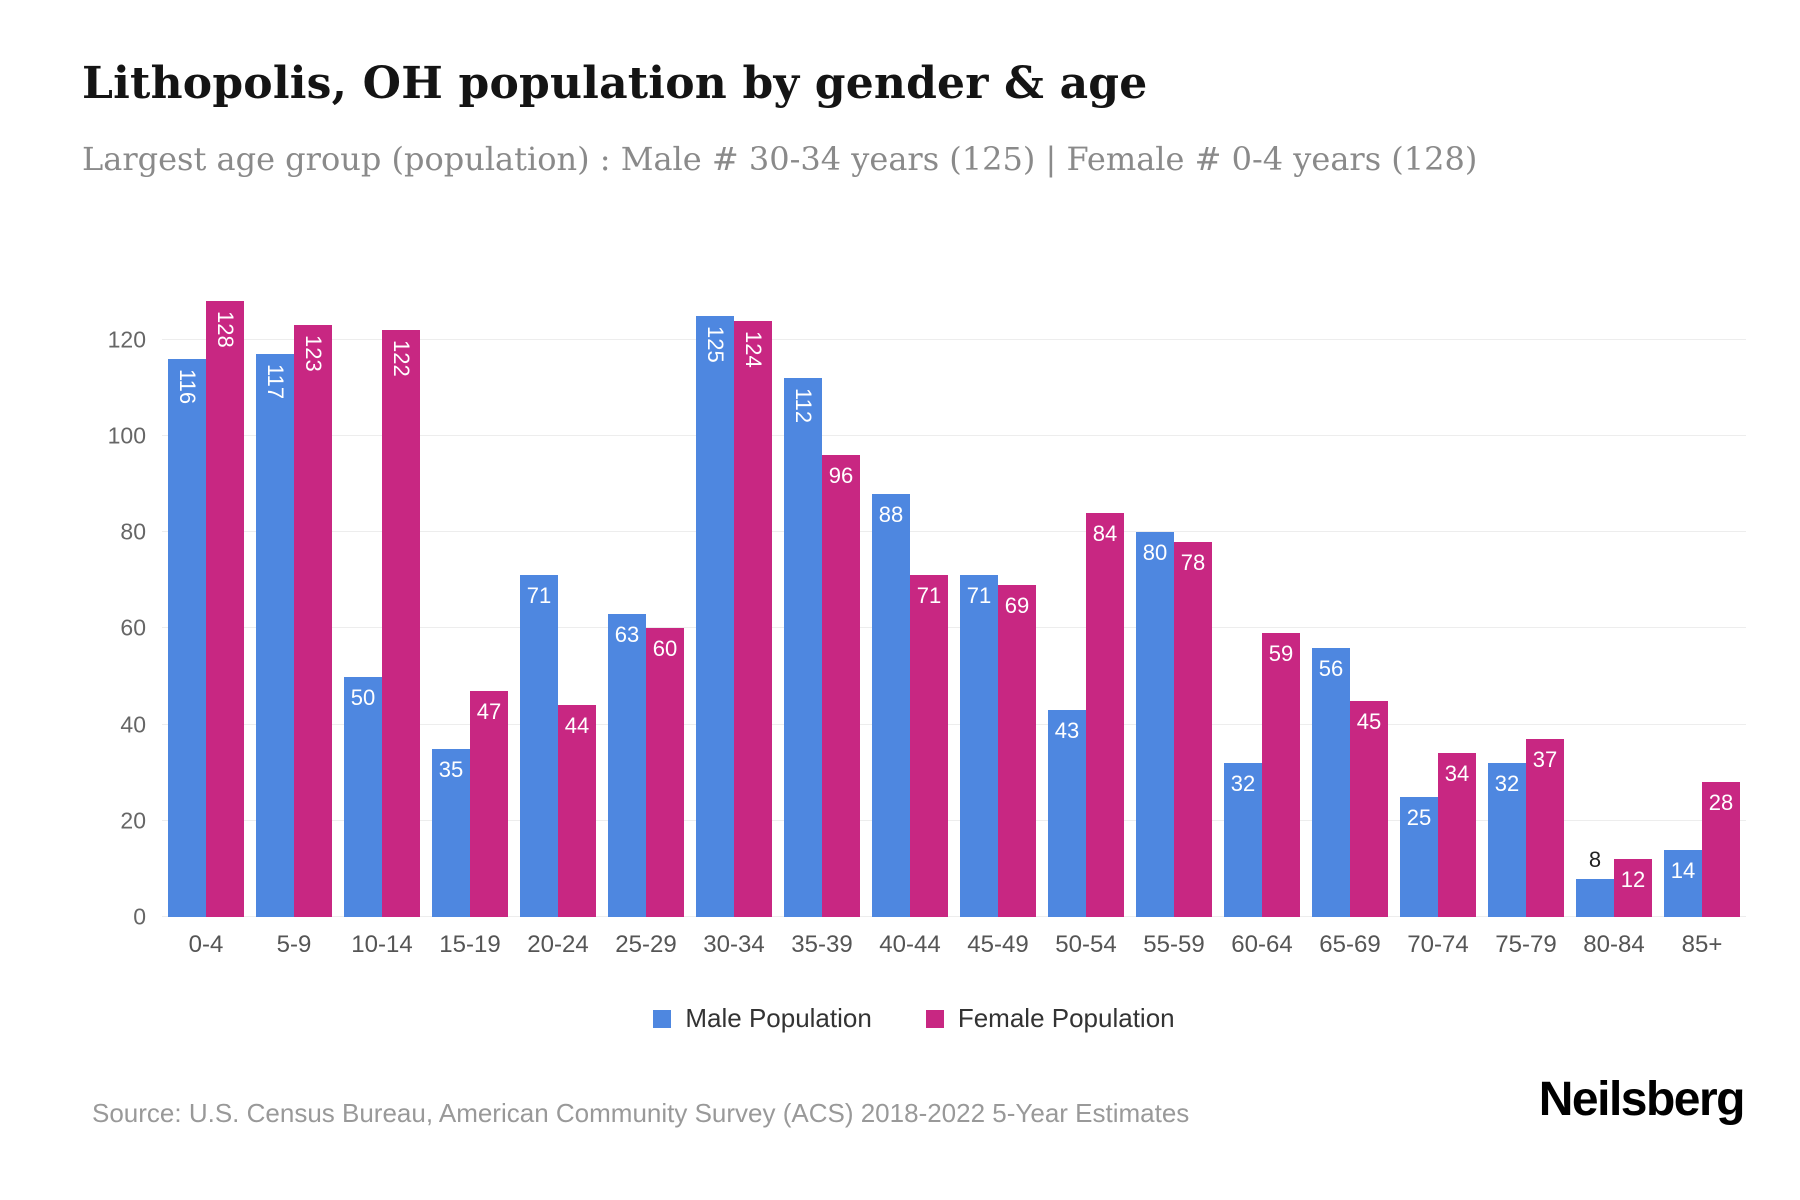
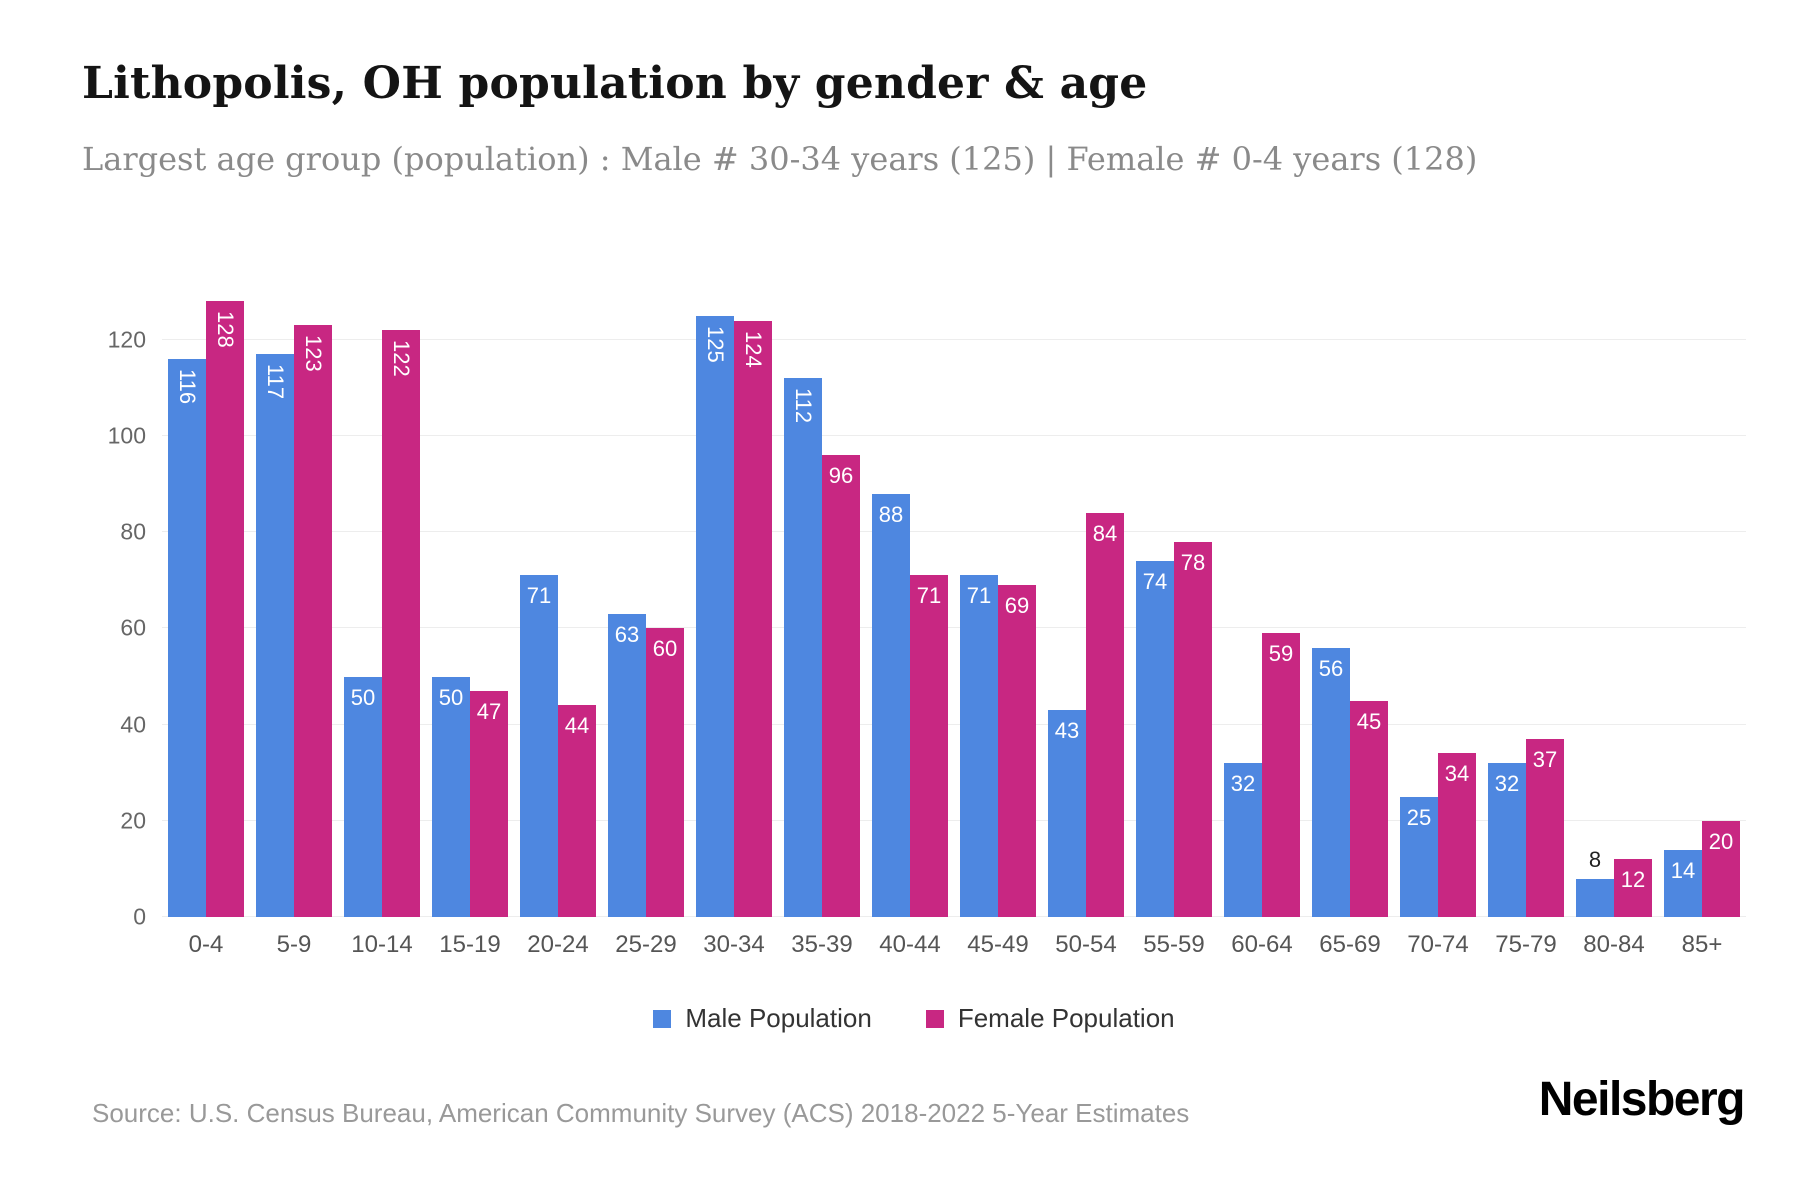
Male Population/15-19: 35 -> 50
Male Population/55-59: 80 -> 74
Female Population/85+: 28 -> 20
